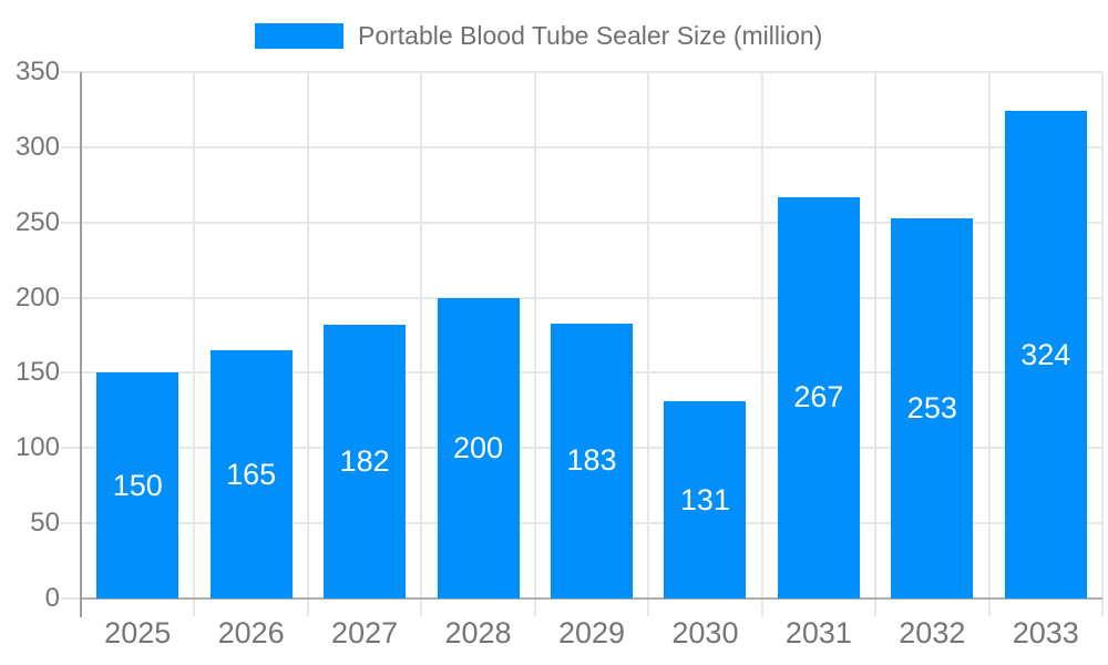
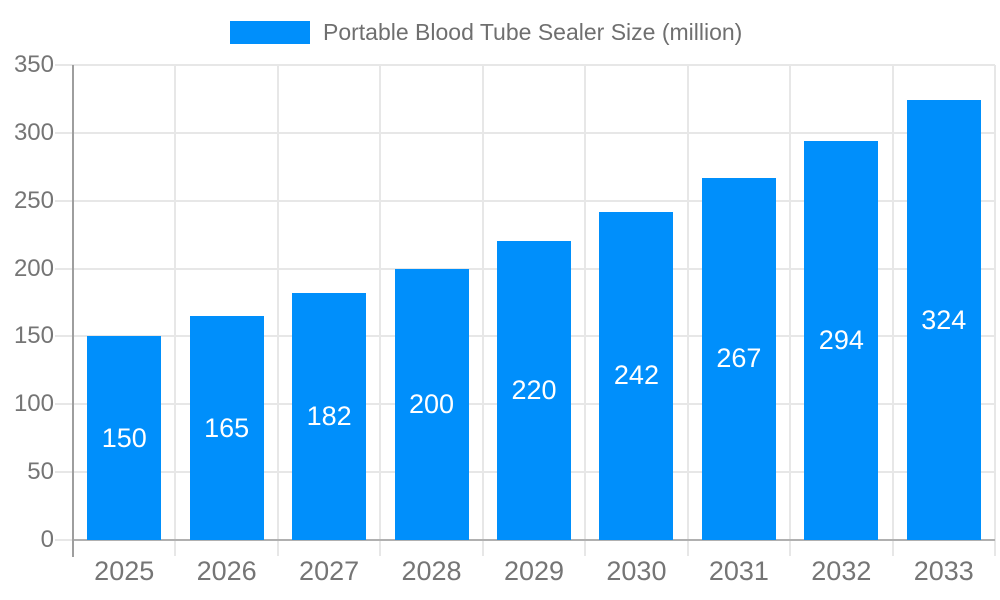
2029: 183 -> 220
2030: 131 -> 242
2032: 253 -> 294
